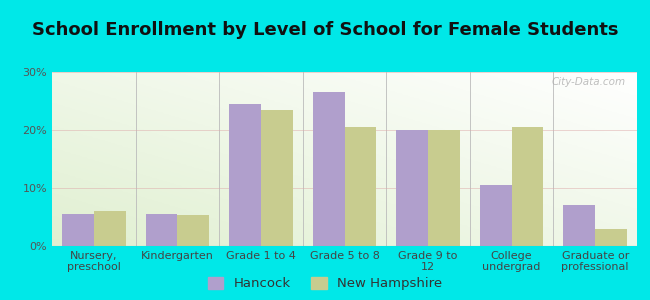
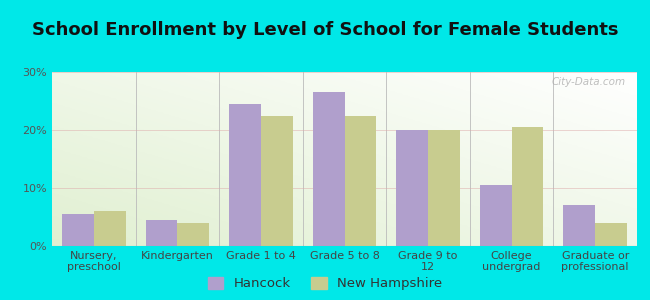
Hancock/Kindergarten: 5.6% -> 4.5%
New Hampshire/Kindergarten: 5.4% -> 4.0%
New Hampshire/Grade 1 to 4: 23.4% -> 22.5%
New Hampshire/Grade 5 to 8: 20.6% -> 22.5%
New Hampshire/Graduate or professional: 3.0% -> 4.0%
